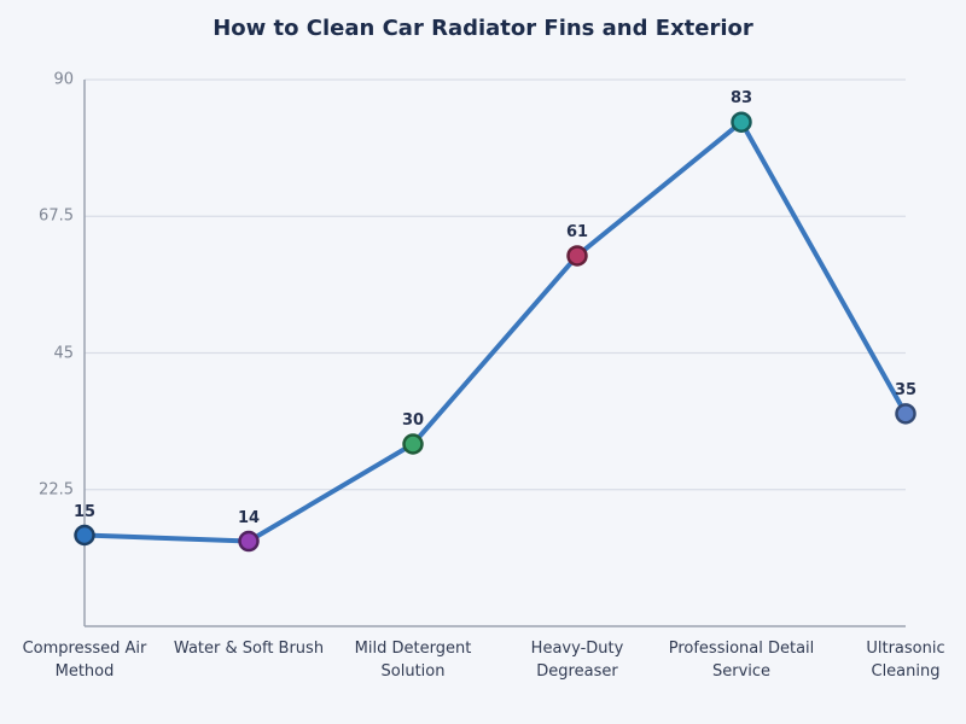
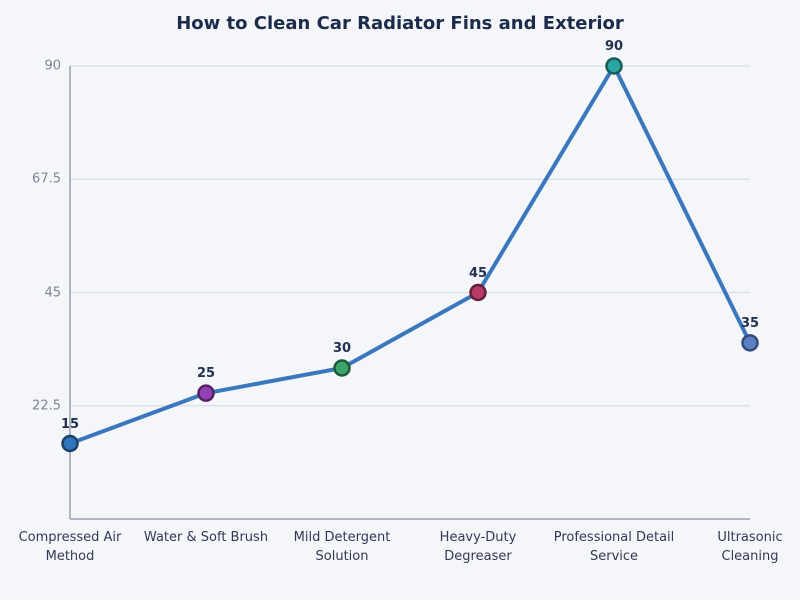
Water & Soft Brush: 14 -> 25
Heavy-Duty Degreaser: 61 -> 45
Professional Detail Service: 83 -> 90
